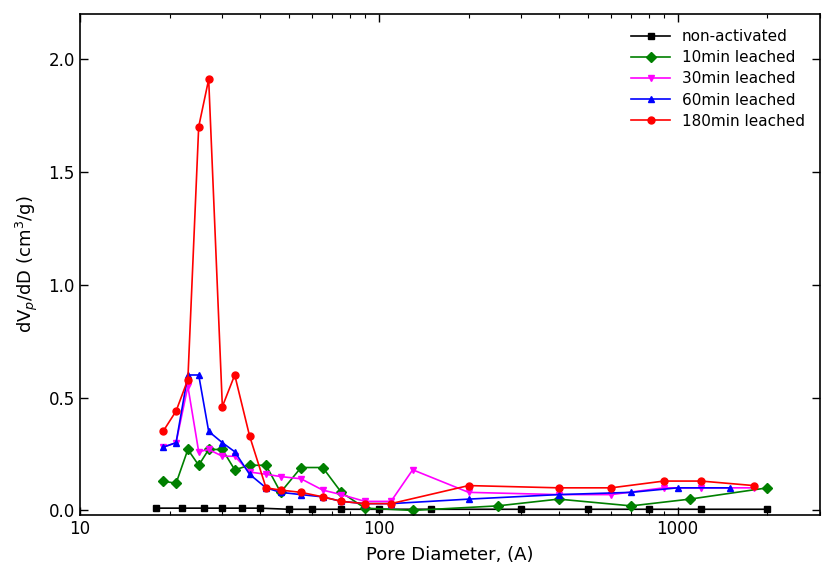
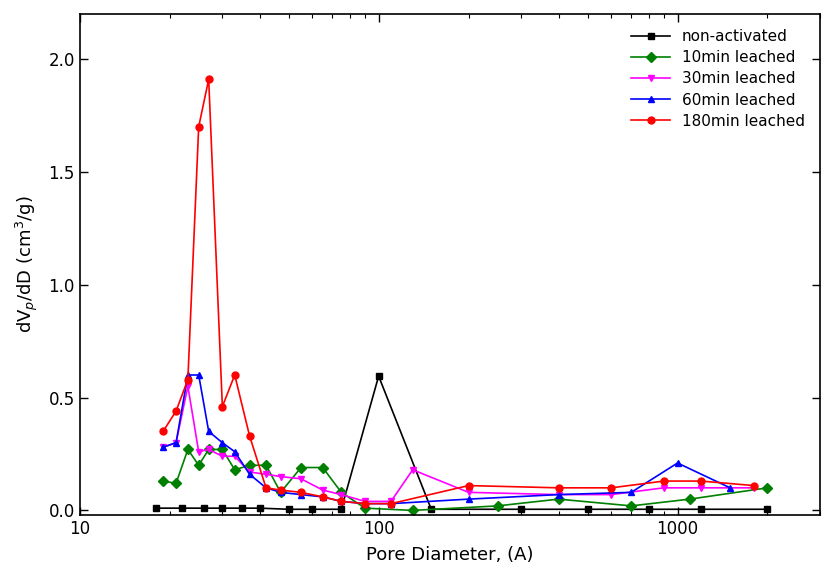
non-activated/100: 0.005 -> 0.595
60min leached/1000: 0.10 -> 0.21
